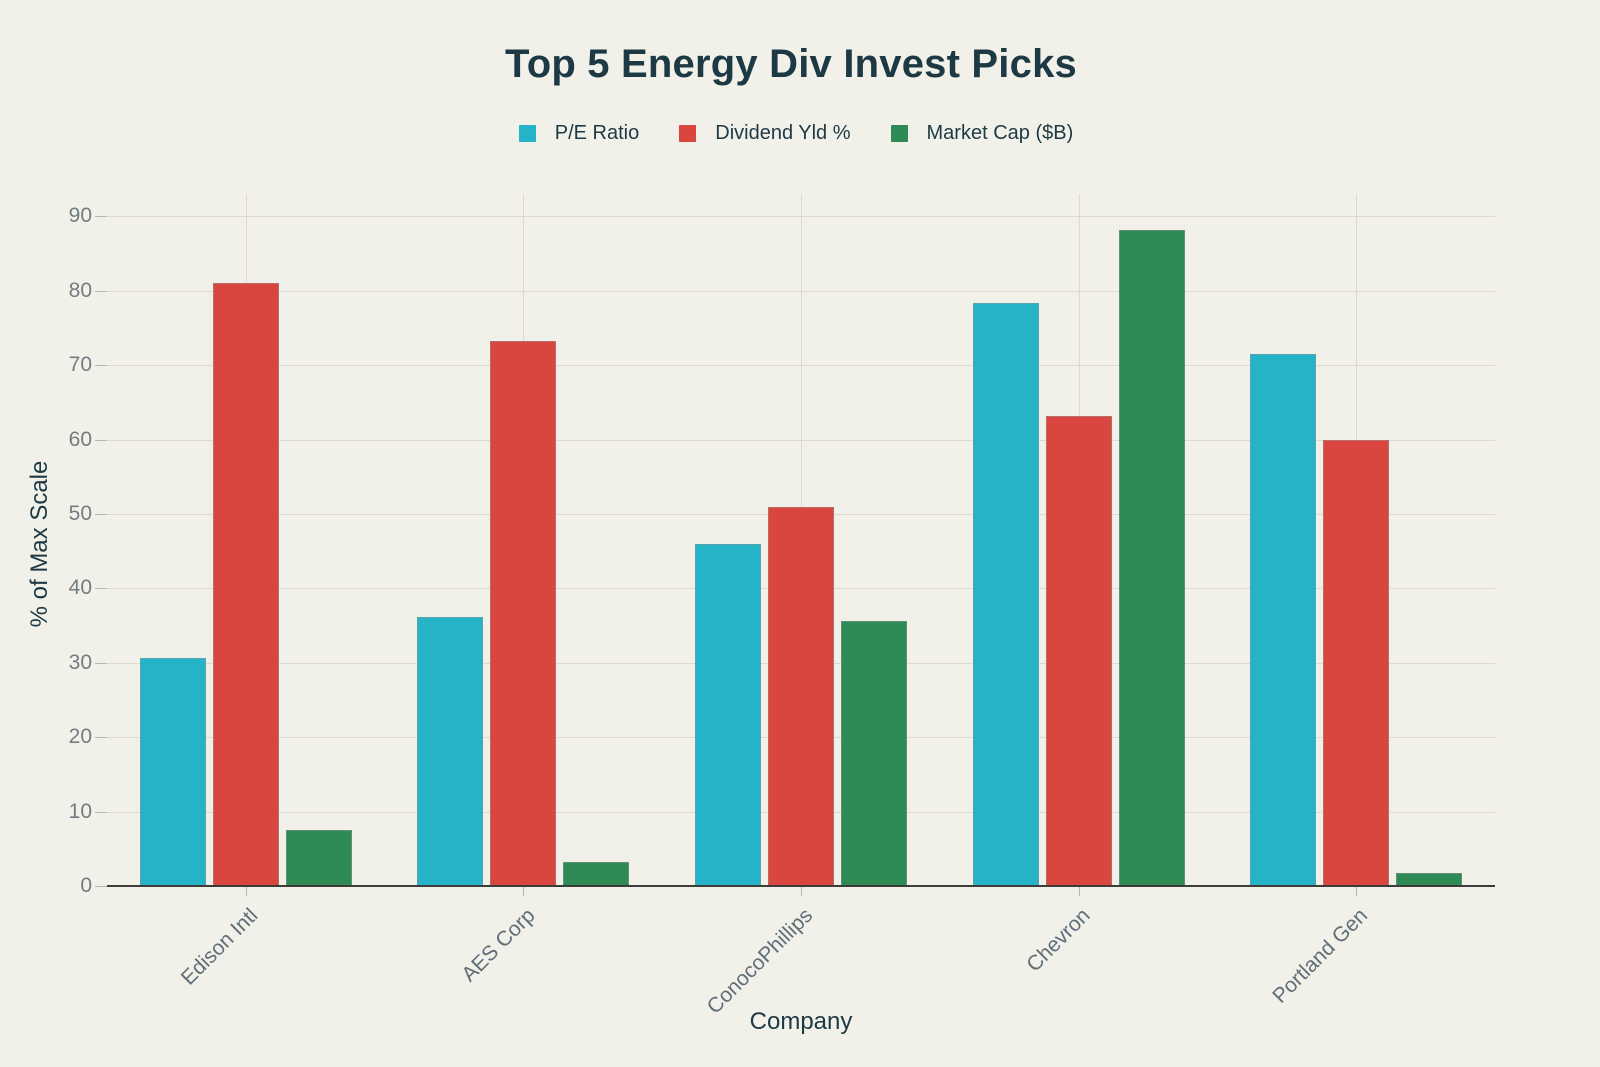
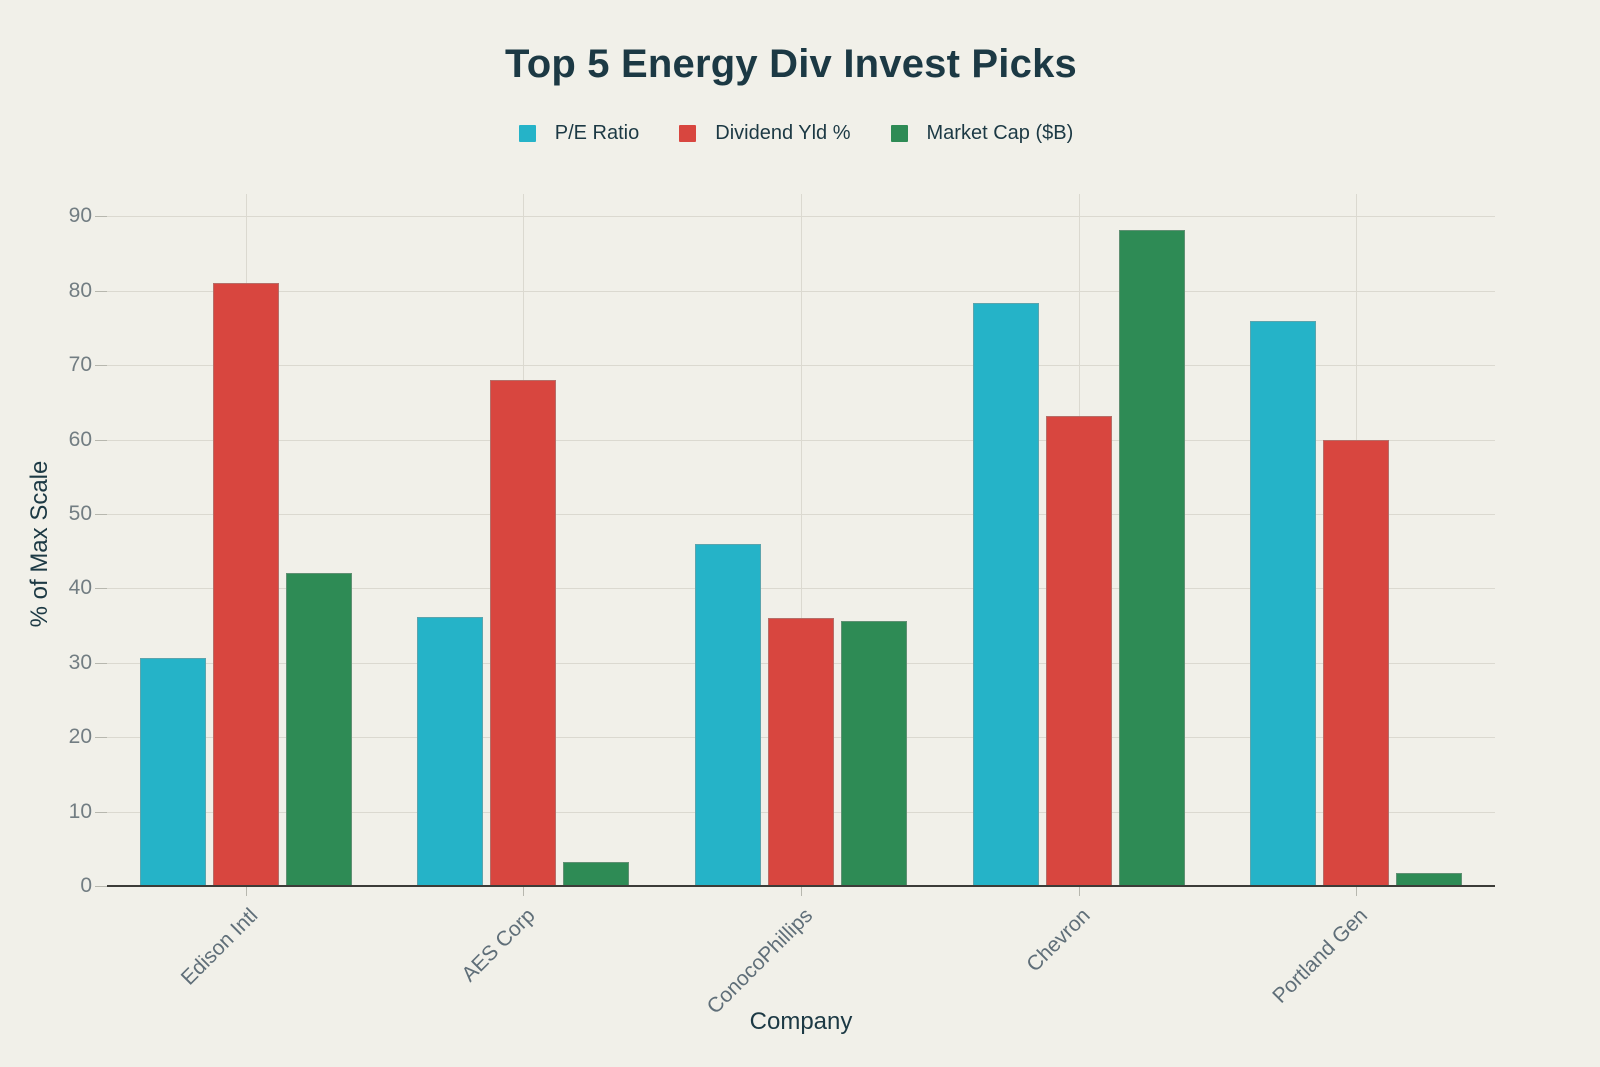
Market Cap ($B)/Edison Intl: 8 -> 42
Dividend Yld %/AES Corp: 73 -> 68
Dividend Yld %/ConocoPhillips: 51 -> 36
P/E Ratio/Portland Gen: 72 -> 76
